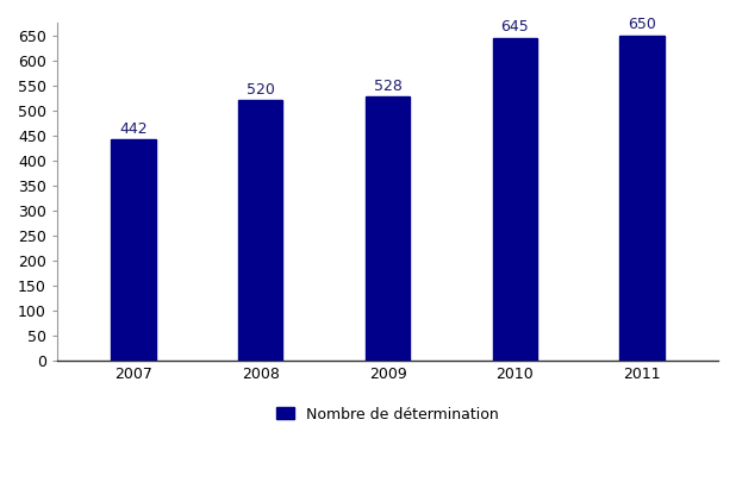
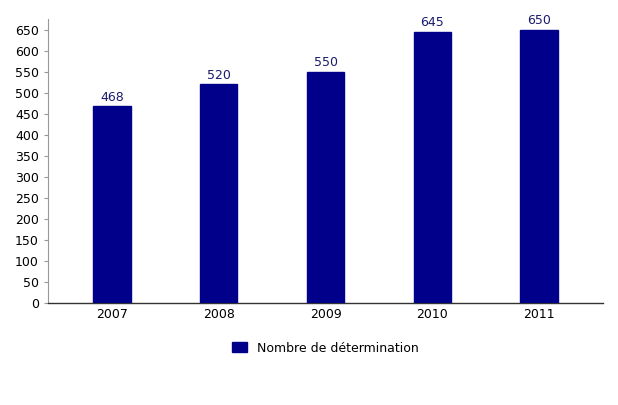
2007: 442 -> 468
2009: 528 -> 550
